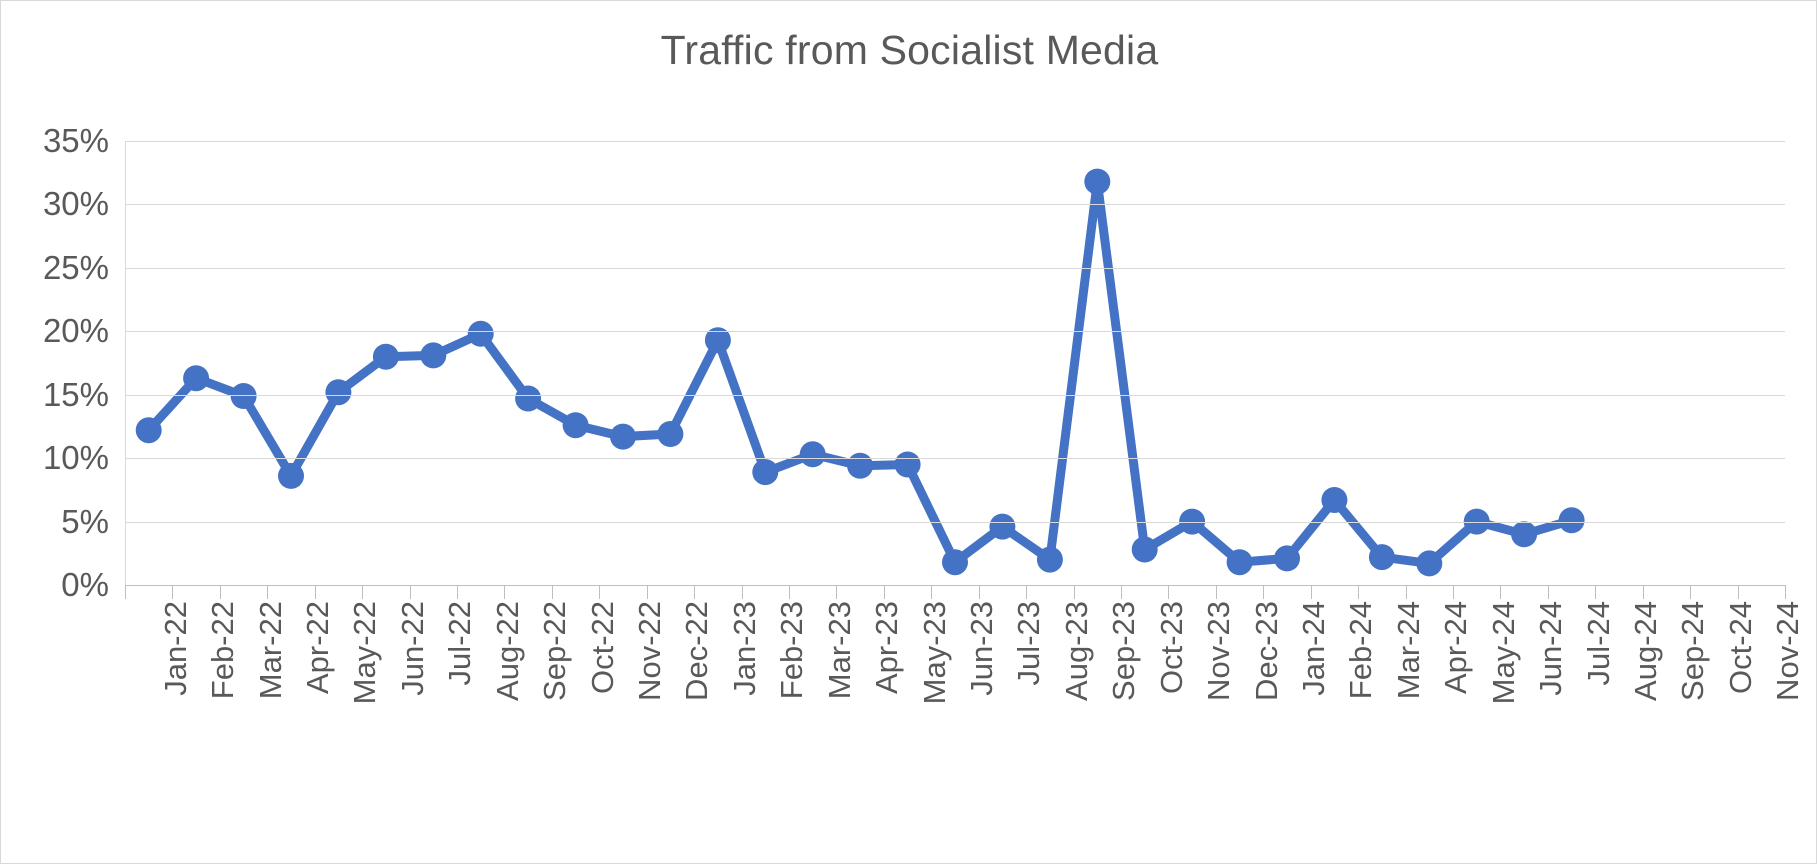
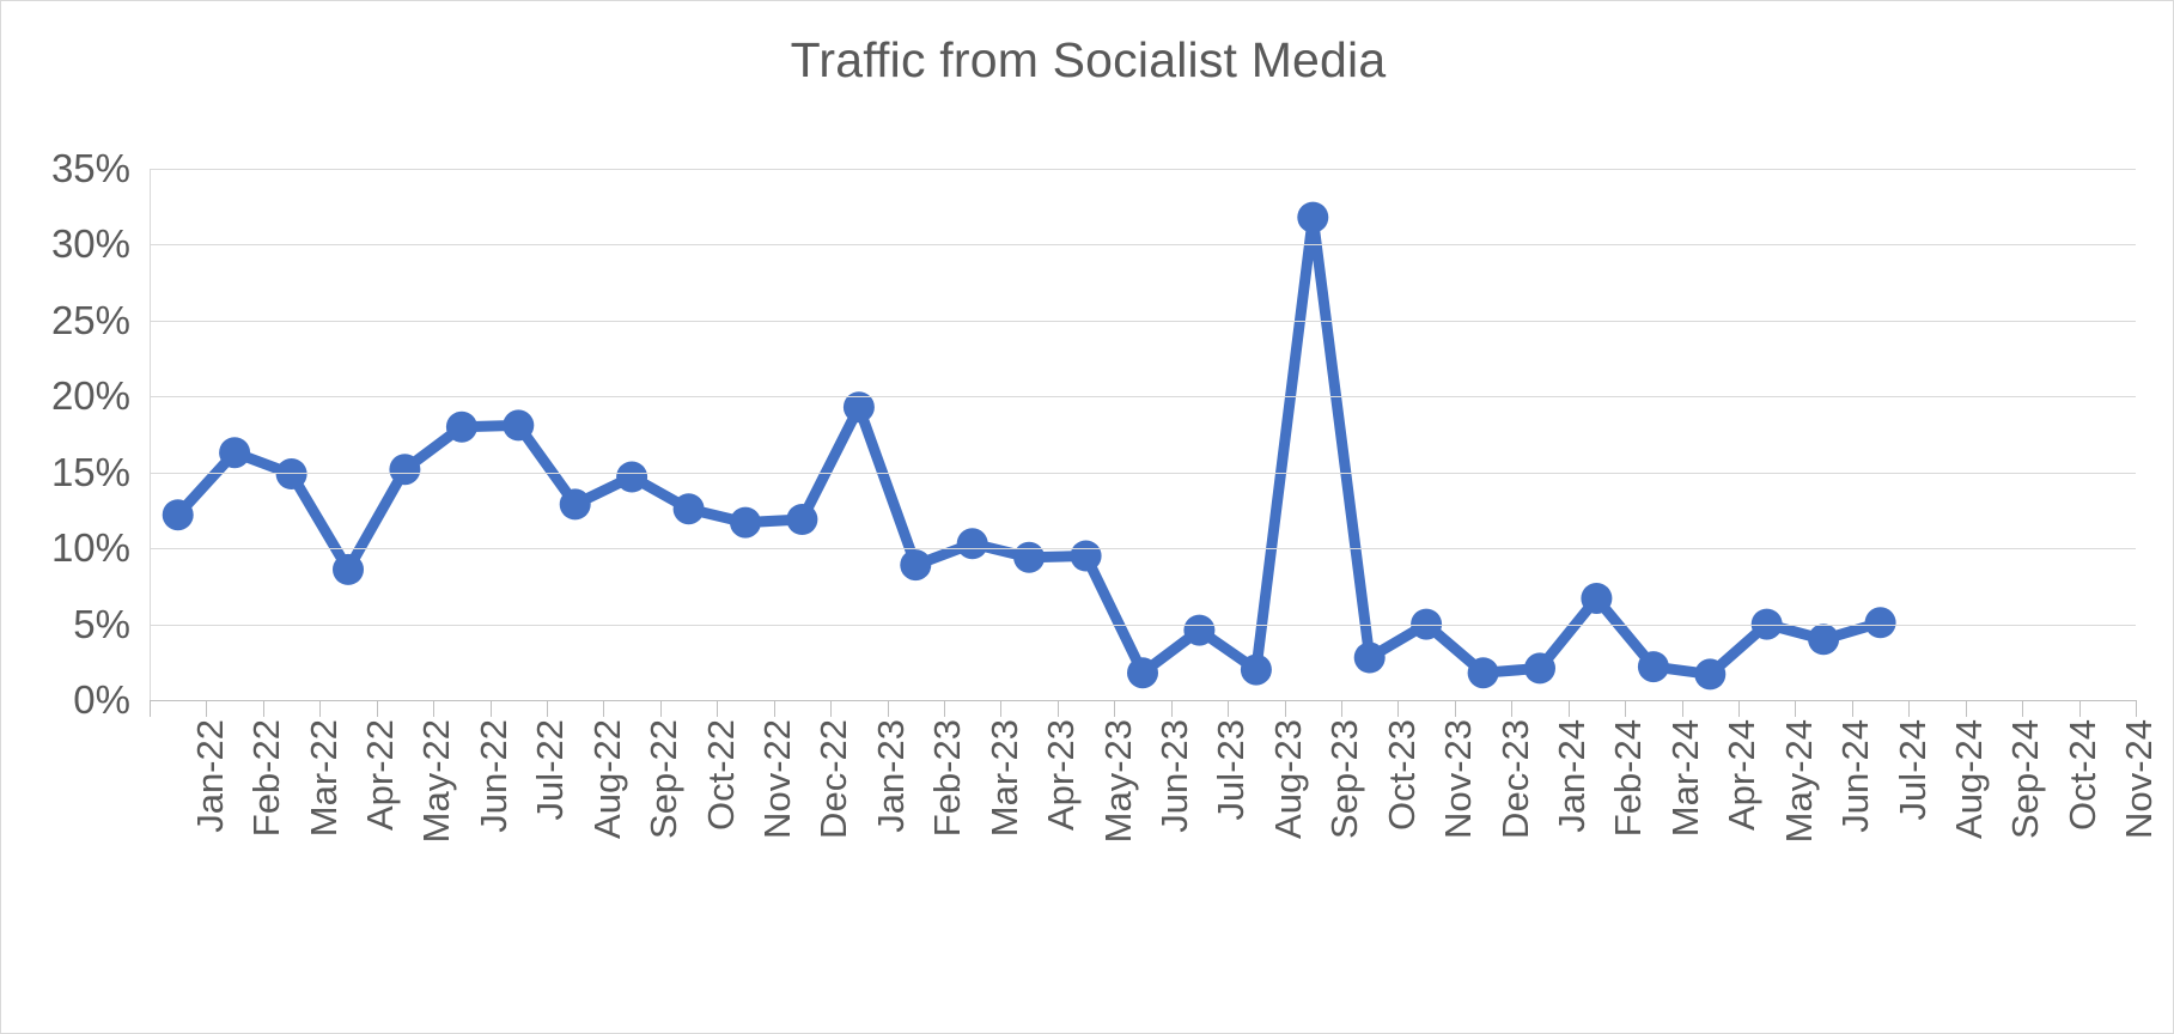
Aug-22: 19.8% -> 12.9%
